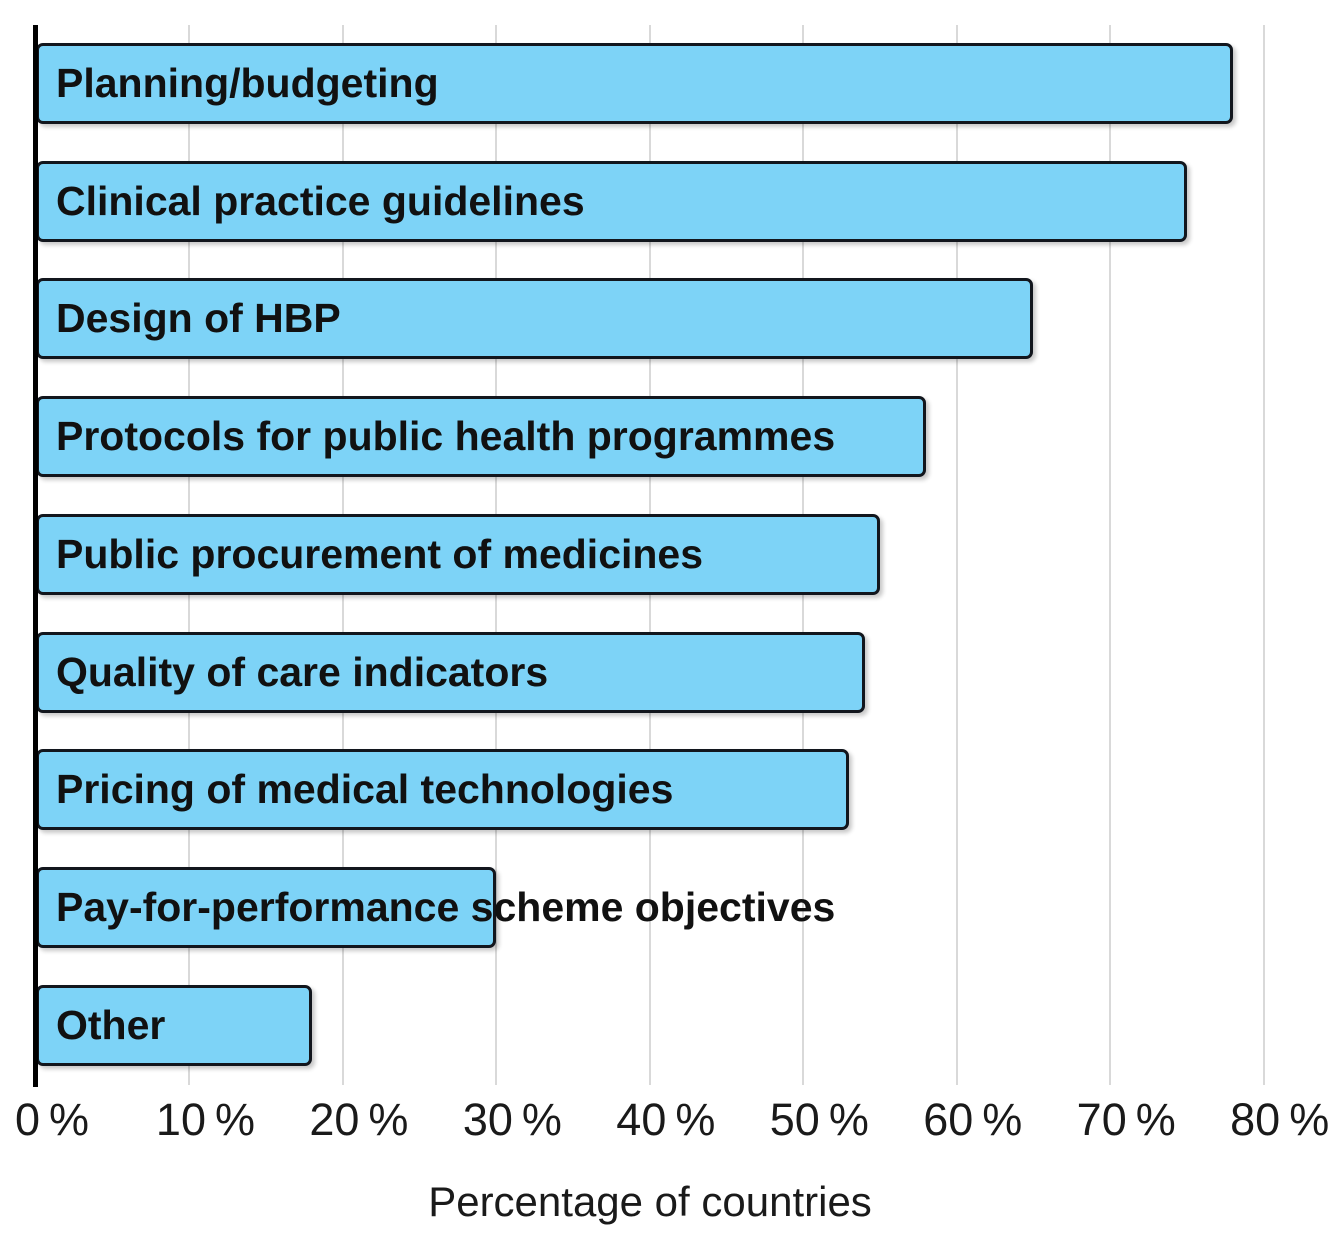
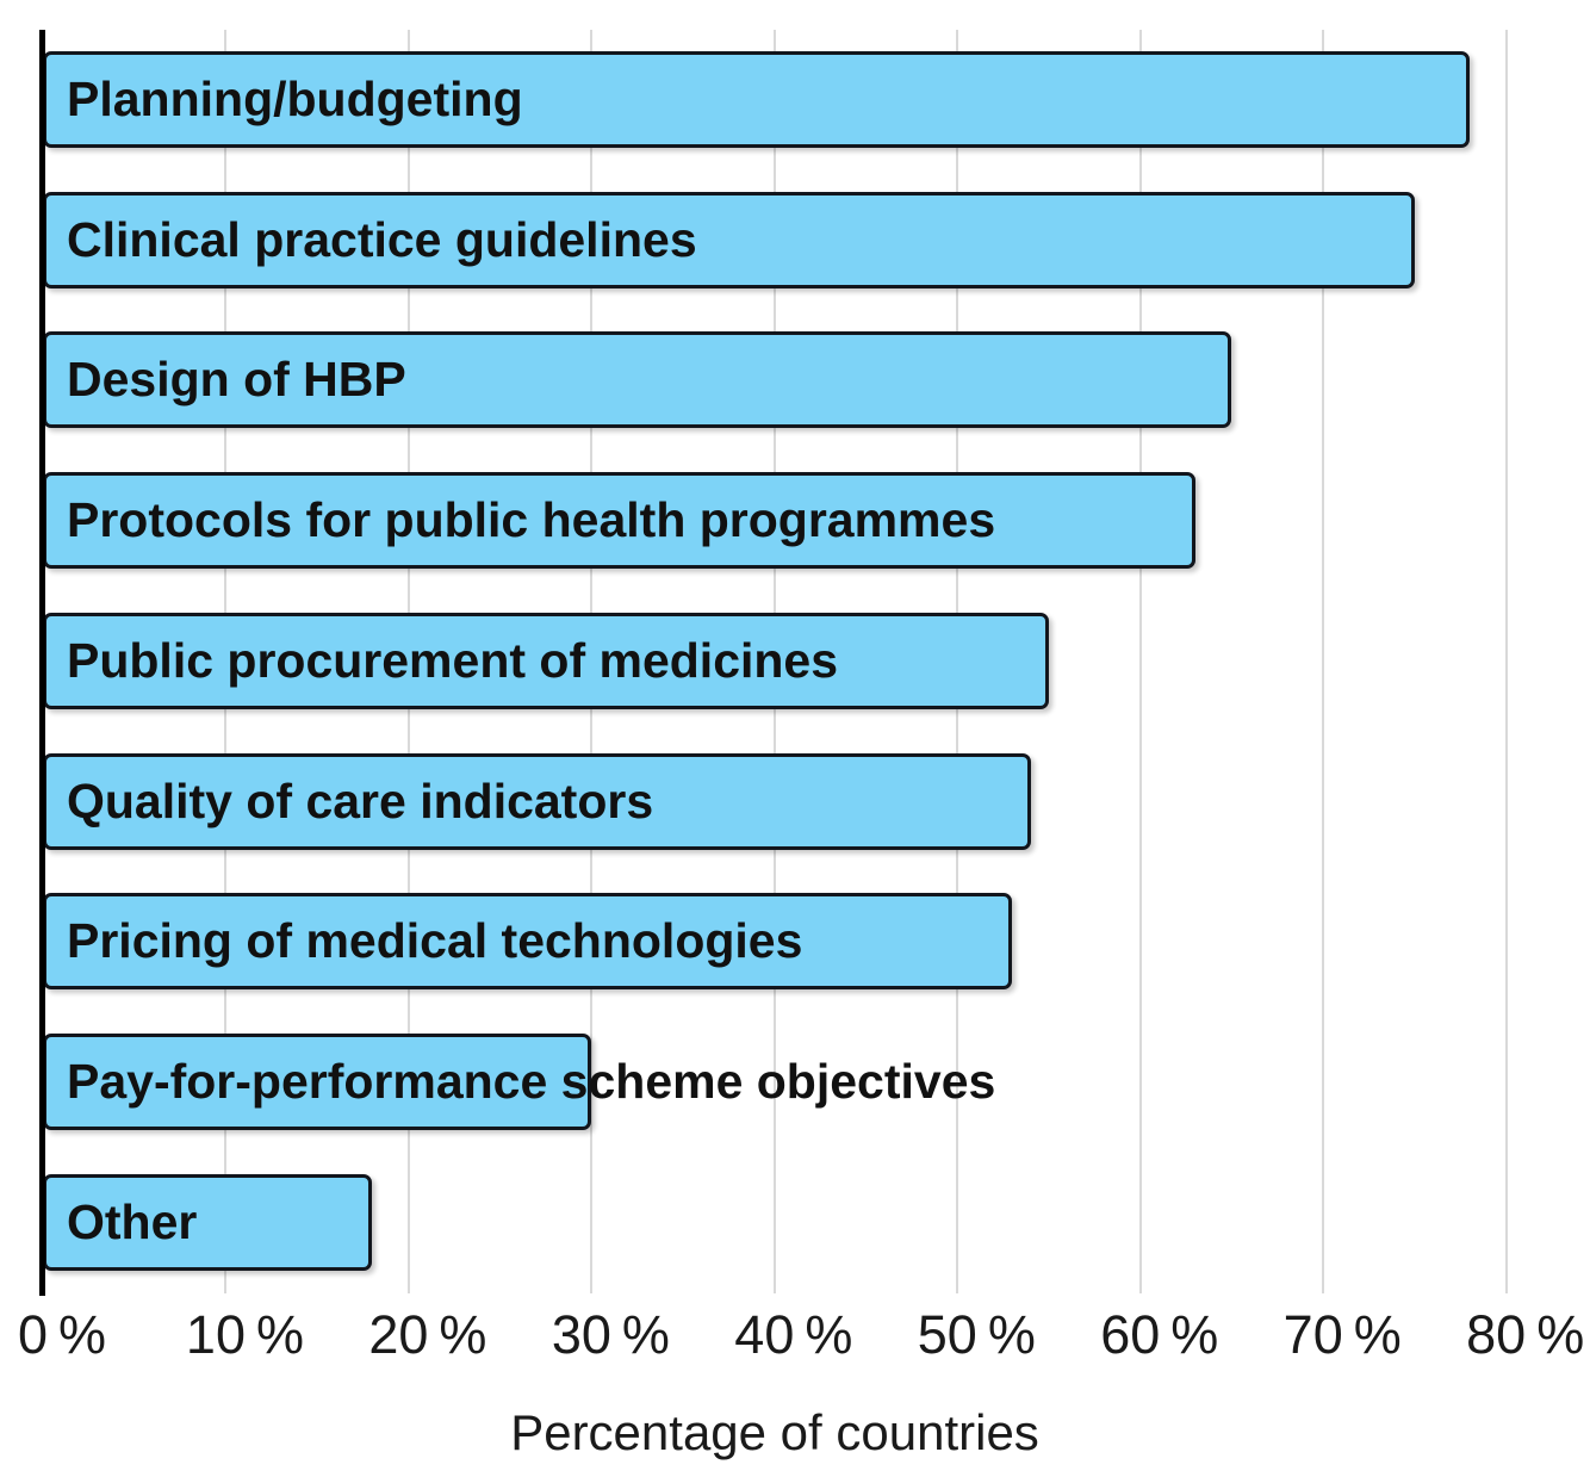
Protocols for public health programmes: 58% -> 63%
